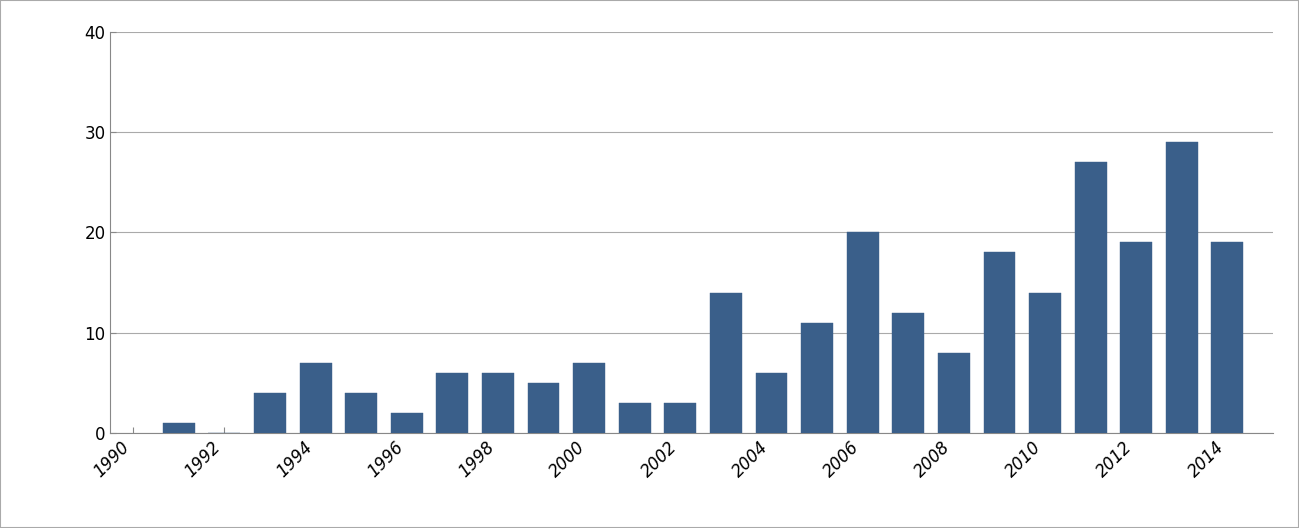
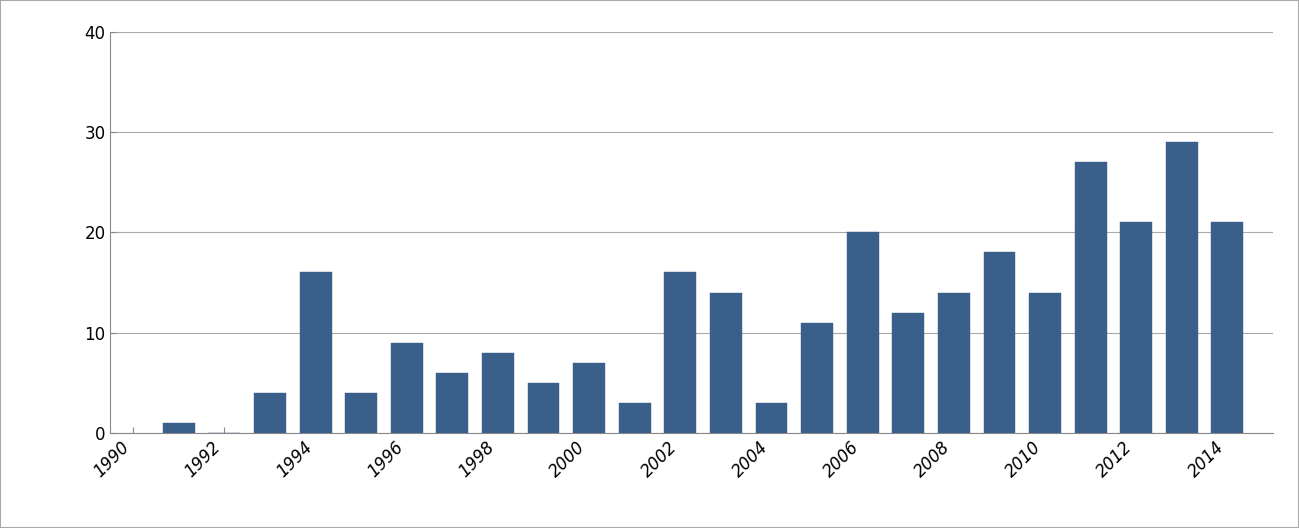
1994: 7 -> 16
1996: 2 -> 9
1998: 6 -> 8
2002: 3 -> 16
2004: 6 -> 3
2008: 8 -> 14
2012: 19 -> 21
2014: 19 -> 21
